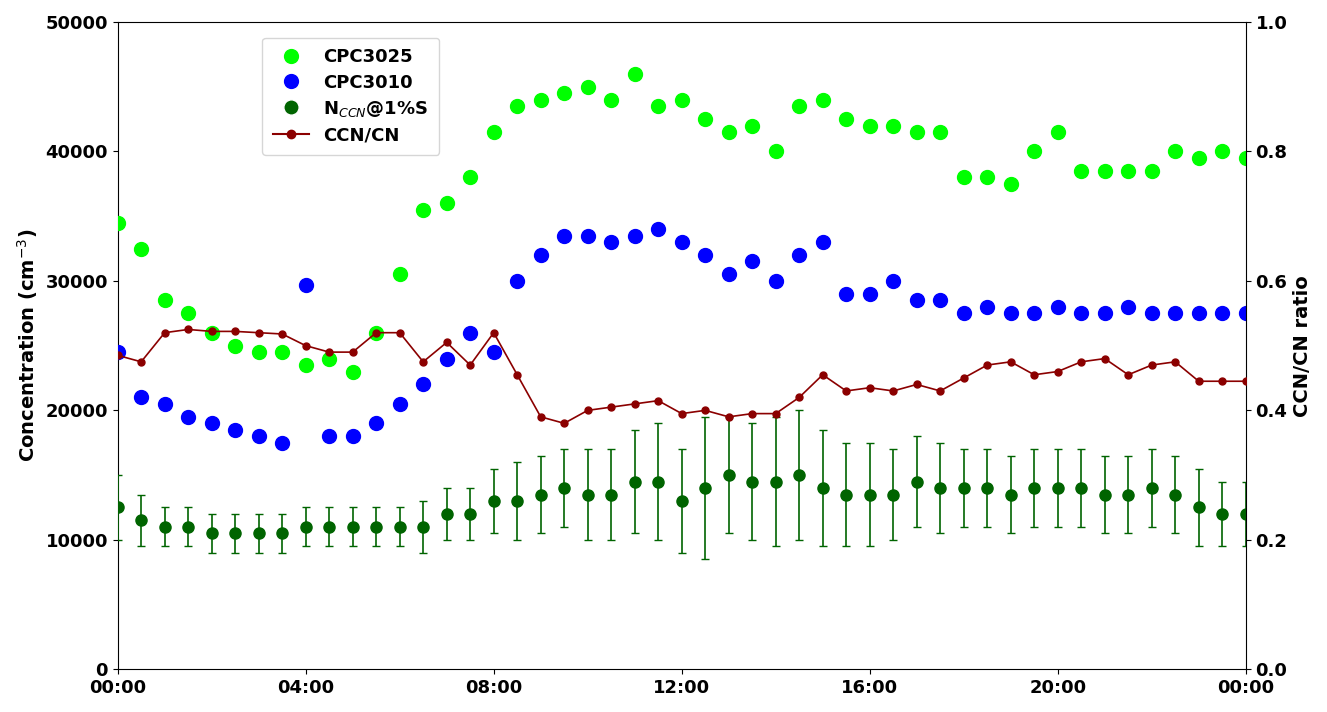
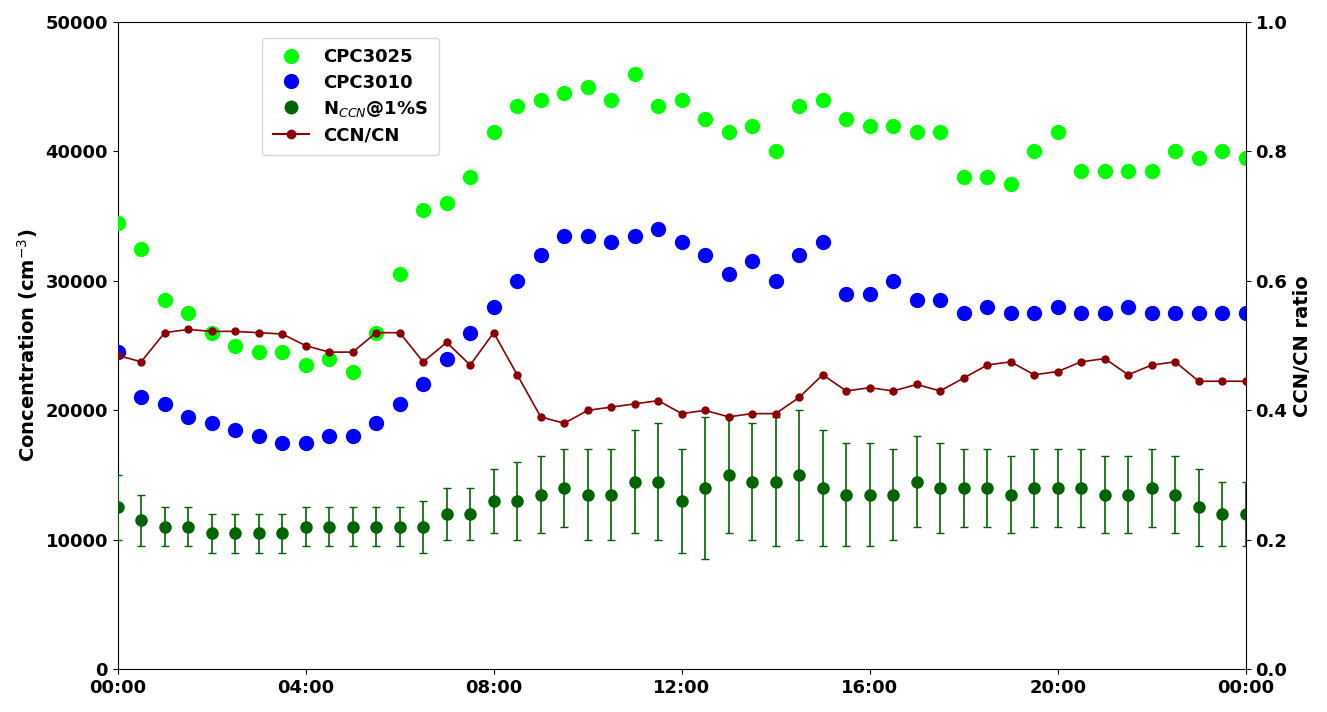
CPC3010/04:00: 29700 -> 17500
CPC3010/08:00: 24500 -> 28000
